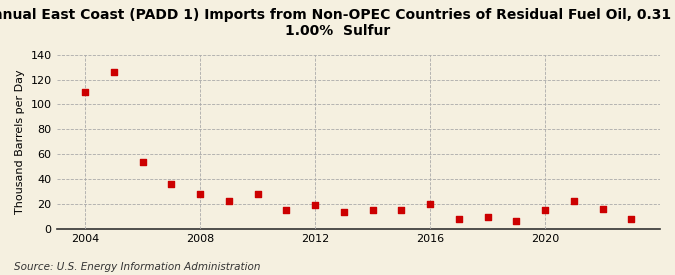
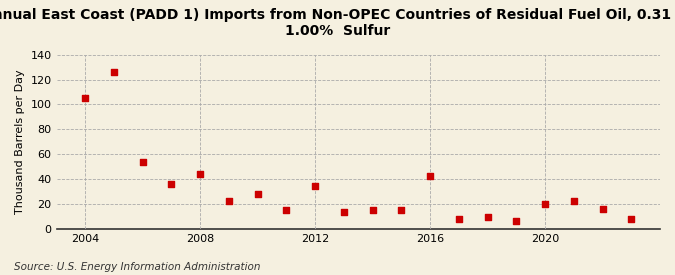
2004: 110 -> 105
2008: 28 -> 44
2012: 19 -> 34
2016: 20 -> 42
2020: 15 -> 20
